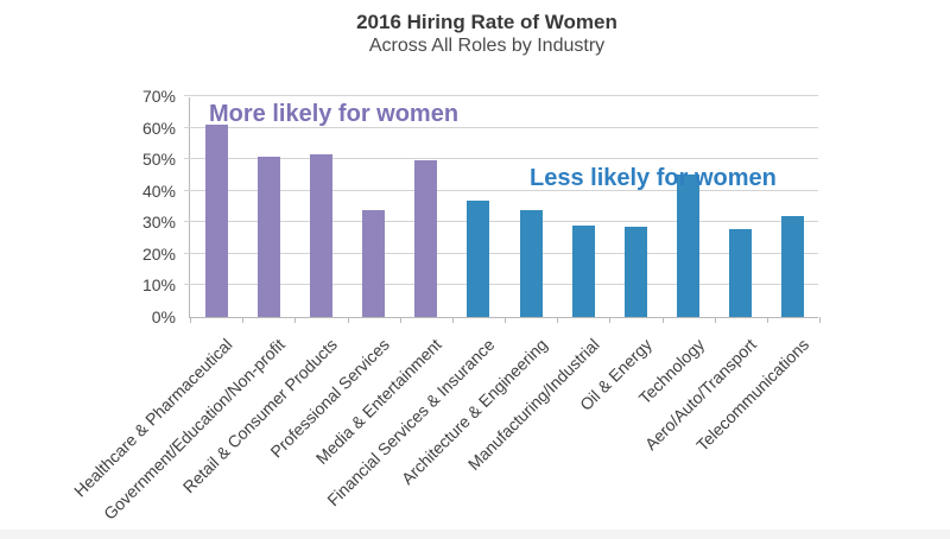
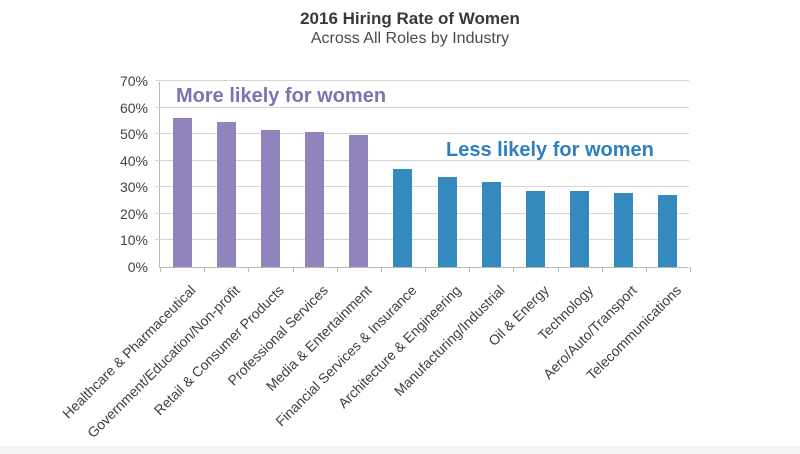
More likely for women/Healthcare & Pharmaceutical: 61% -> 56%
More likely for women/Government/Education/Non-profit: 51% -> 54%
More likely for women/Professional Services: 34% -> 51%
Less likely for women/Manufacturing/Industrial: 29% -> 32%
Less likely for women/Technology: 45% -> 28%
Less likely for women/Telecommunications: 32% -> 27%
